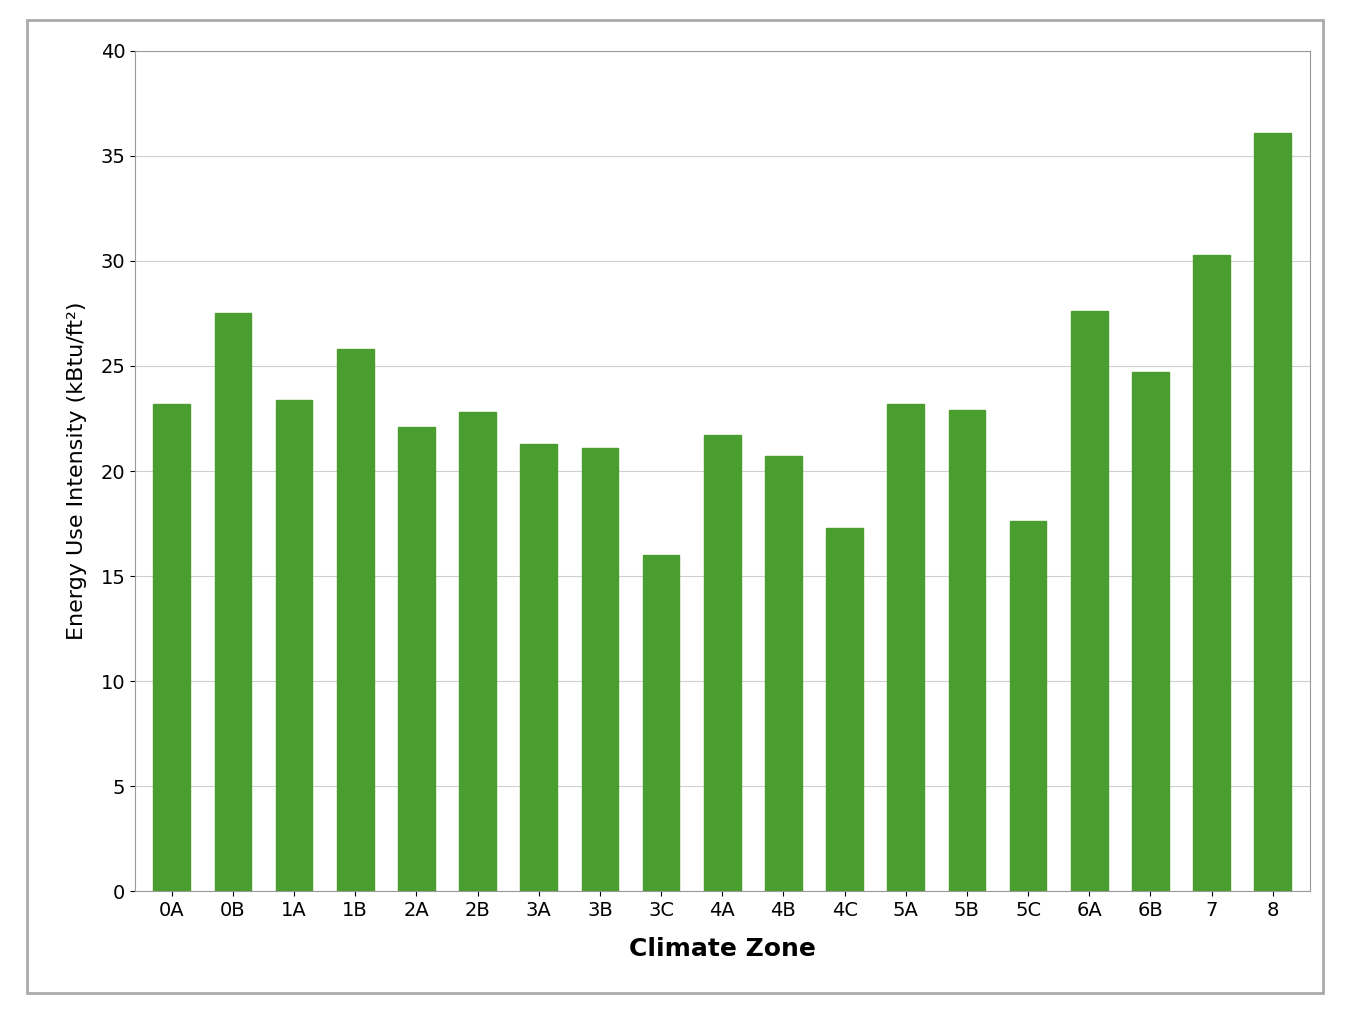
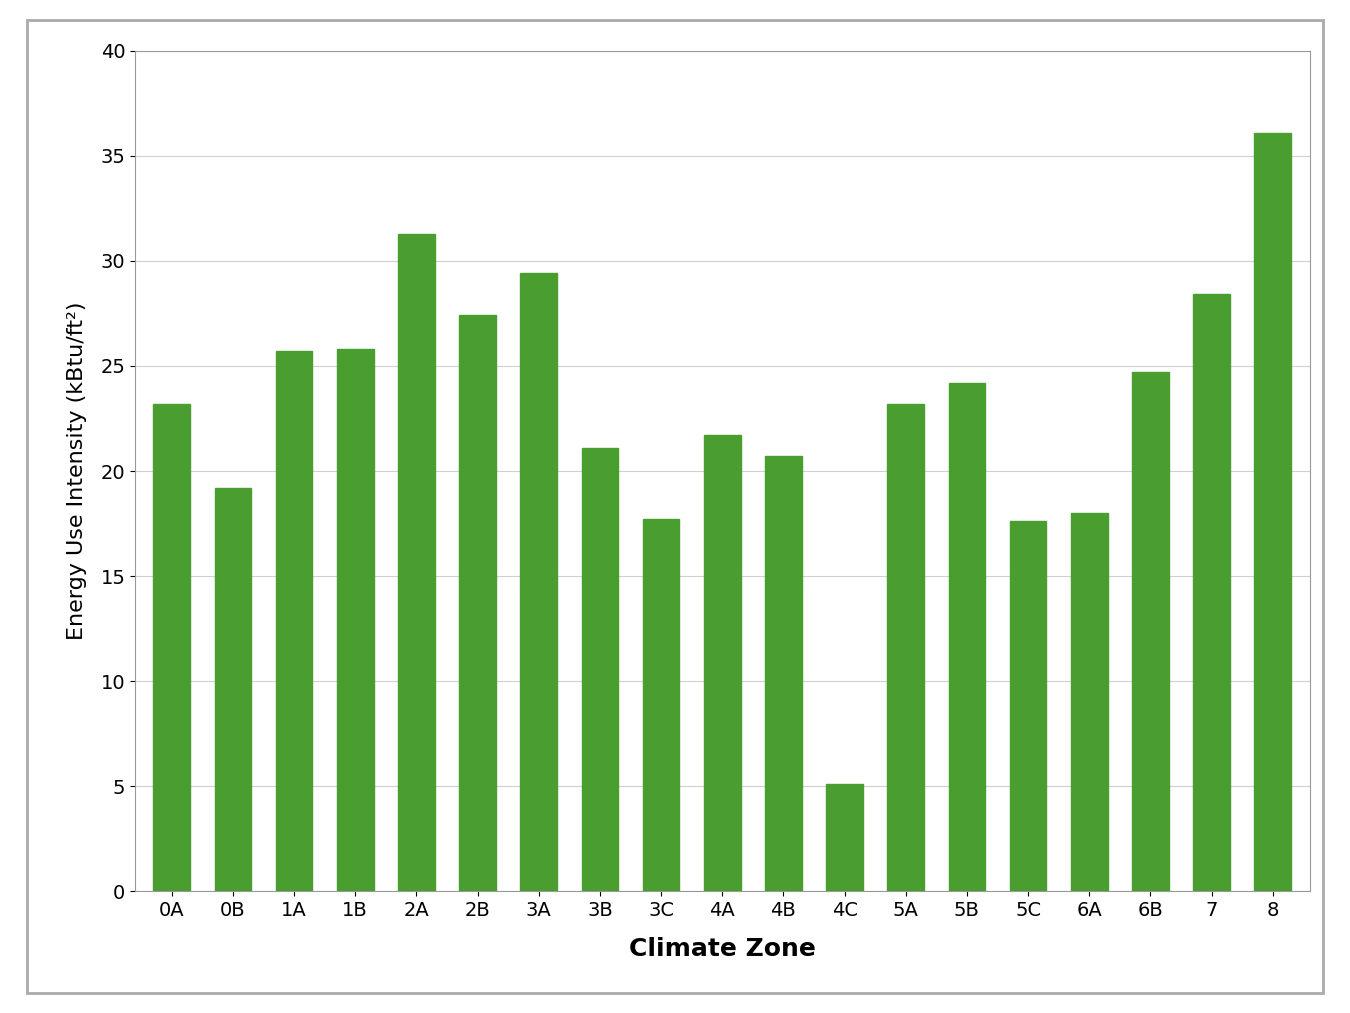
0B: 27.5 -> 19.2
1A: 23.4 -> 25.7
2A: 22.1 -> 31.3
2B: 22.8 -> 27.4
3A: 21.3 -> 29.4
3C: 16.0 -> 17.7
4C: 17.3 -> 5.1
5B: 22.9 -> 24.2
6A: 27.6 -> 18.0
7: 30.3 -> 28.4
